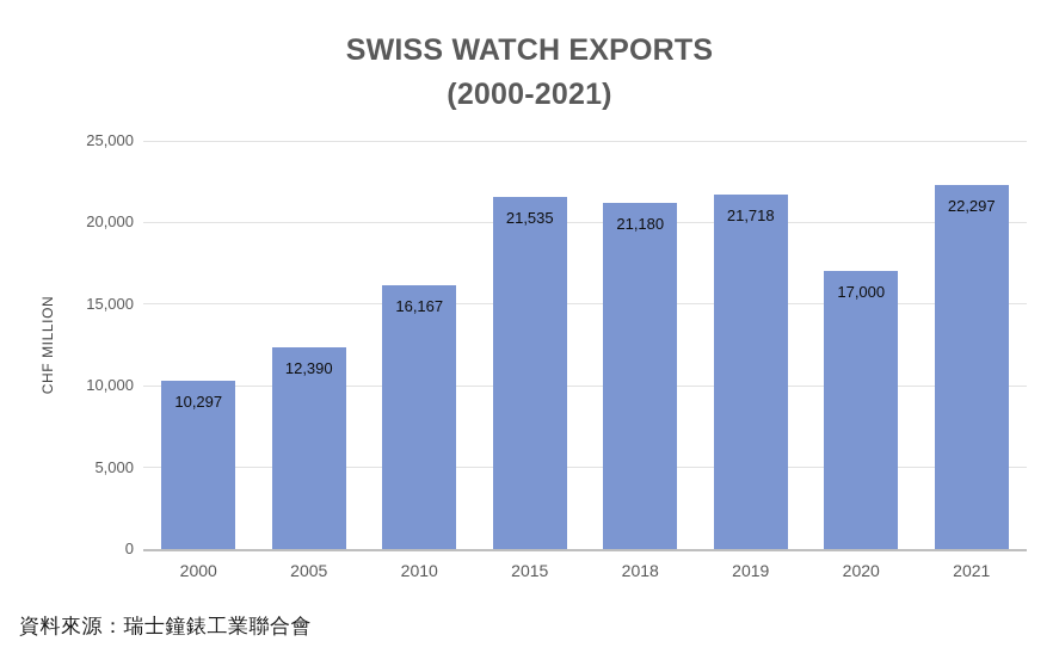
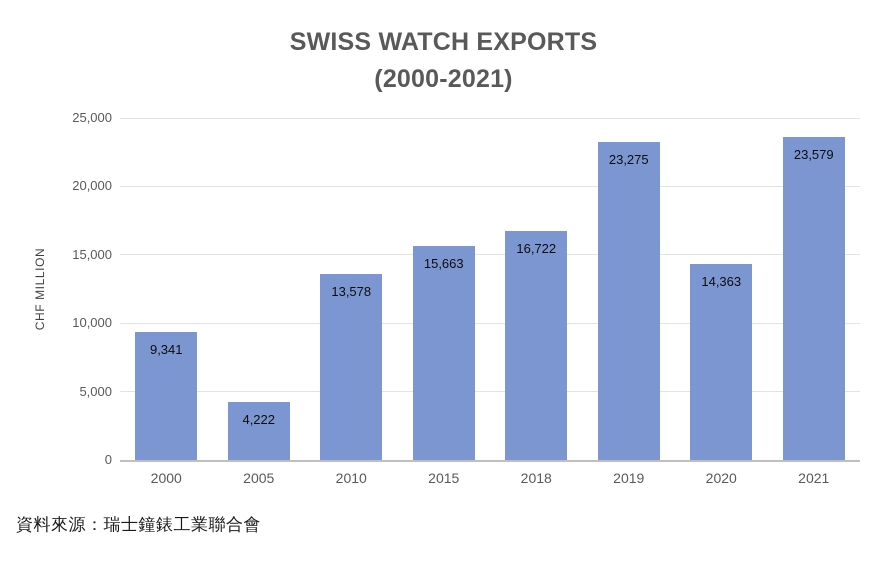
2000: 10,297 -> 9,341
2005: 12,390 -> 4,222
2010: 16,167 -> 13,578
2015: 21,535 -> 15,663
2018: 21,180 -> 16,722
2019: 21,718 -> 23,275
2020: 17,000 -> 14,363
2021: 22,297 -> 23,579
